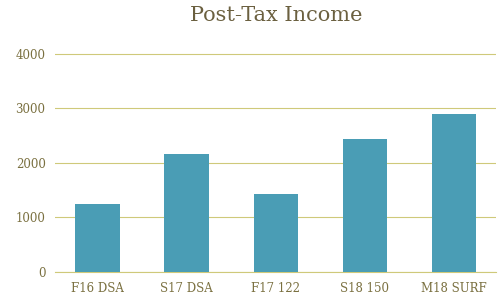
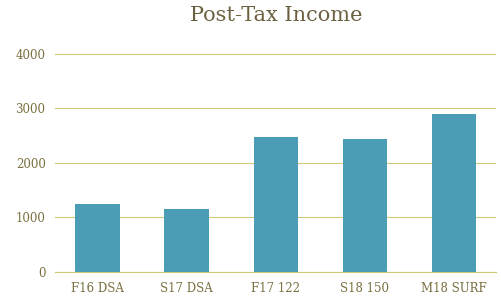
S17 DSA: 2160 -> 1160
F17 122: 1430 -> 2480
